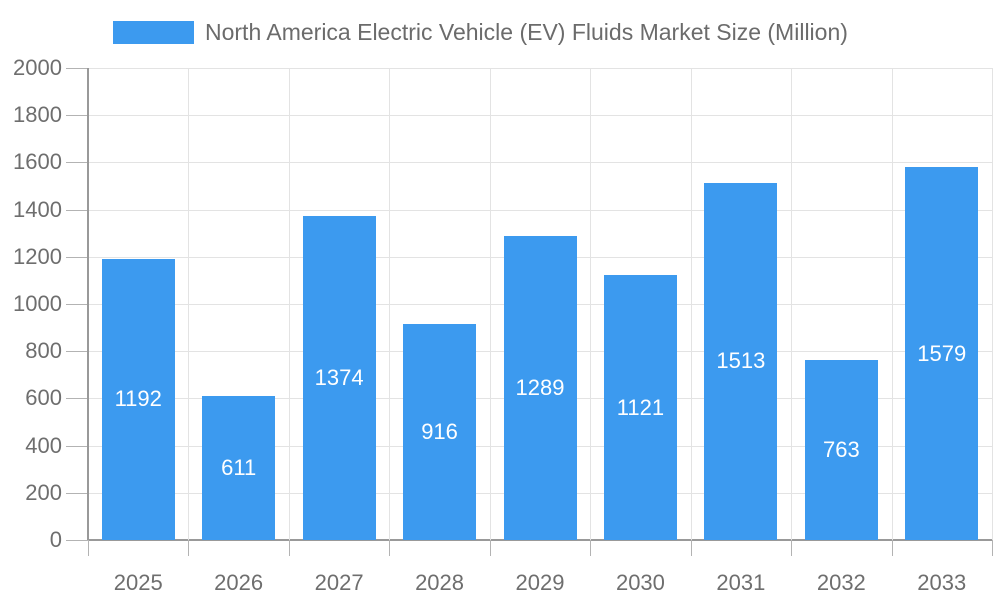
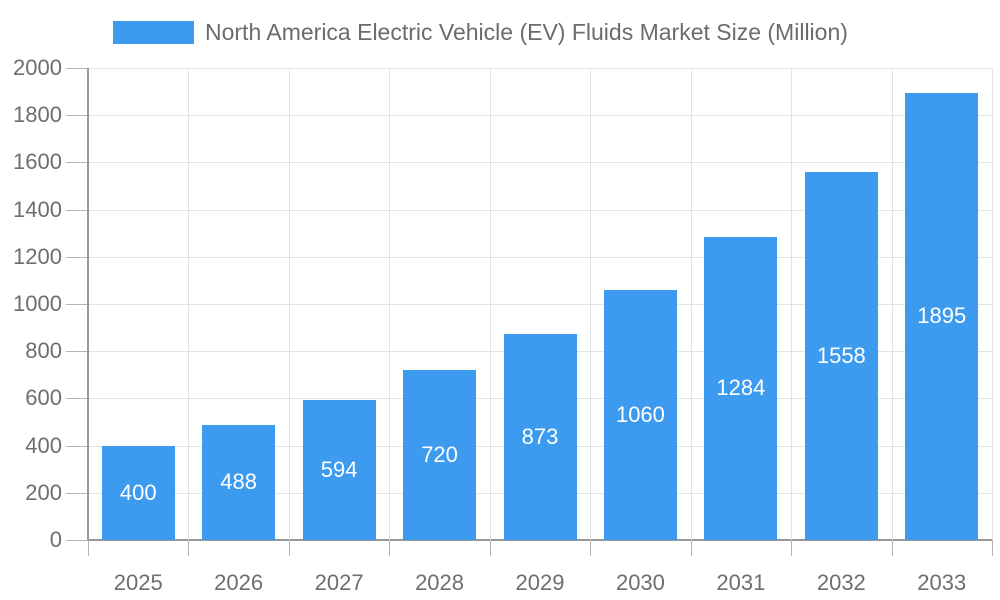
2025: 1192 -> 400
2026: 611 -> 488
2027: 1374 -> 594
2028: 916 -> 720
2029: 1289 -> 873
2030: 1121 -> 1060
2031: 1513 -> 1284
2032: 763 -> 1558
2033: 1579 -> 1895
